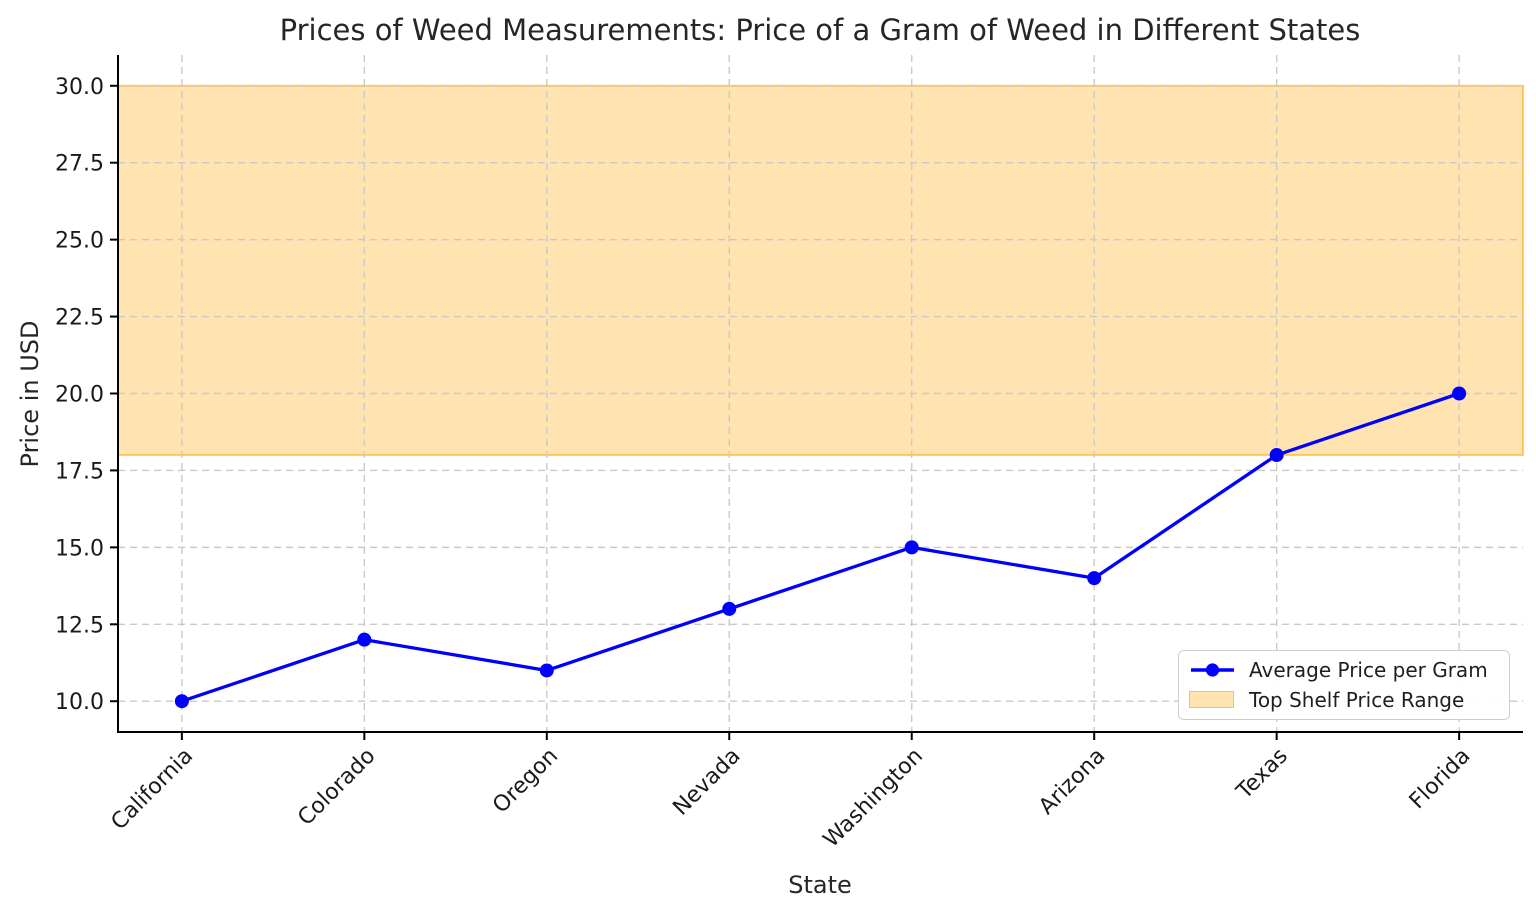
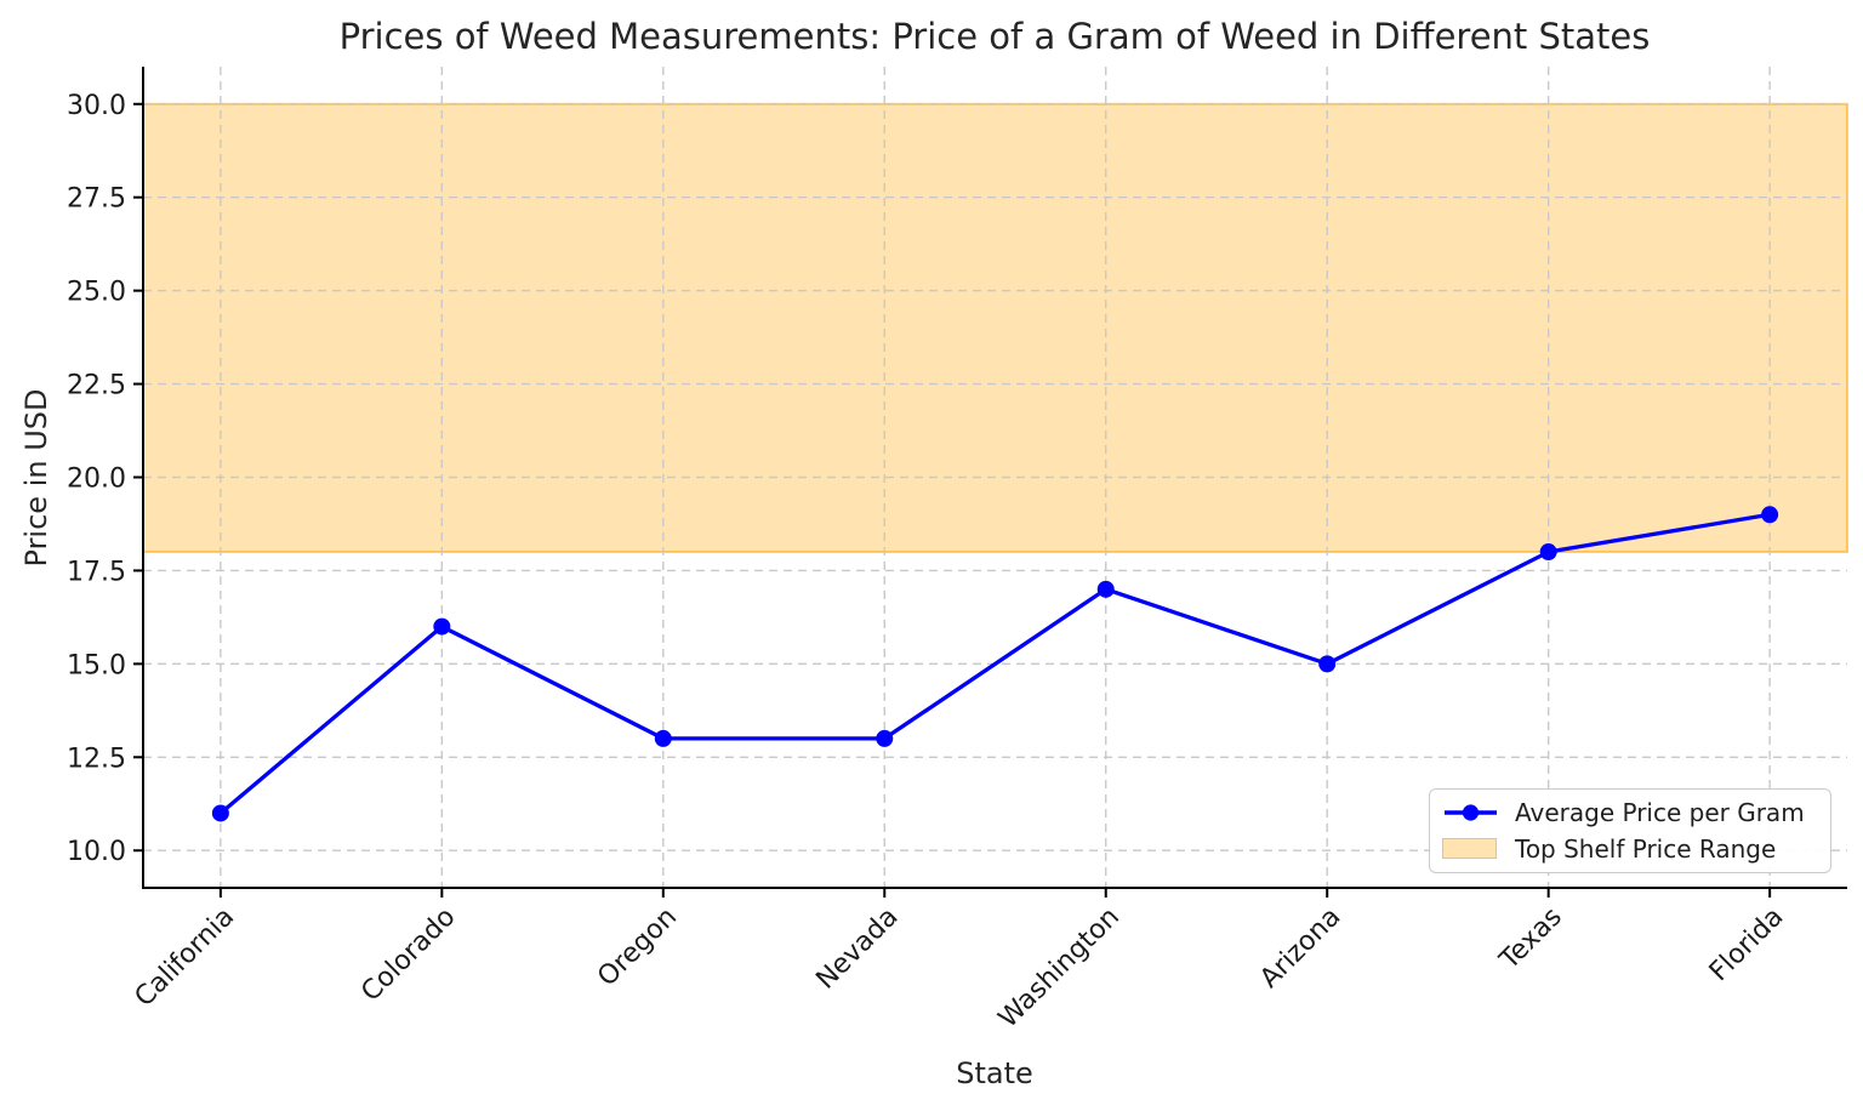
California: 10 -> 11
Colorado: 12 -> 16
Oregon: 11 -> 13
Washington: 15 -> 17
Arizona: 14 -> 15
Florida: 20 -> 19
